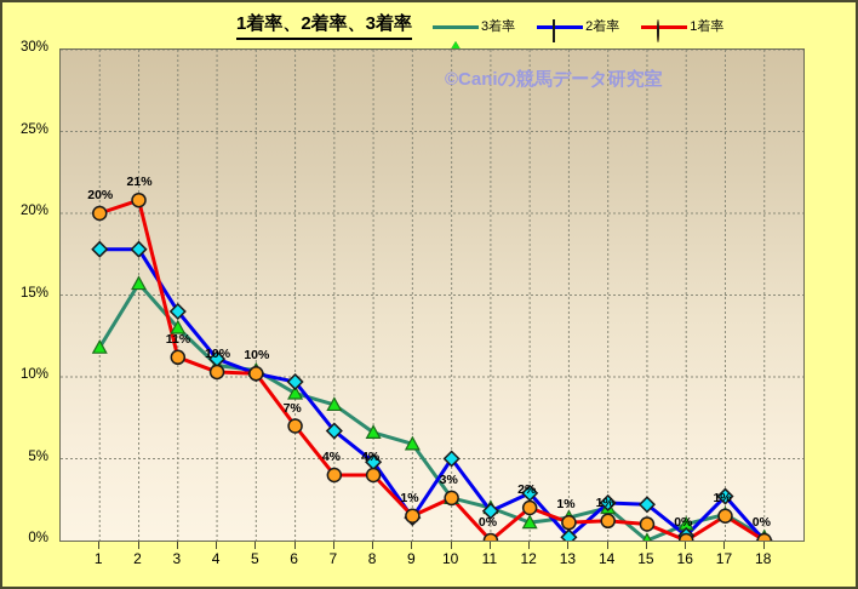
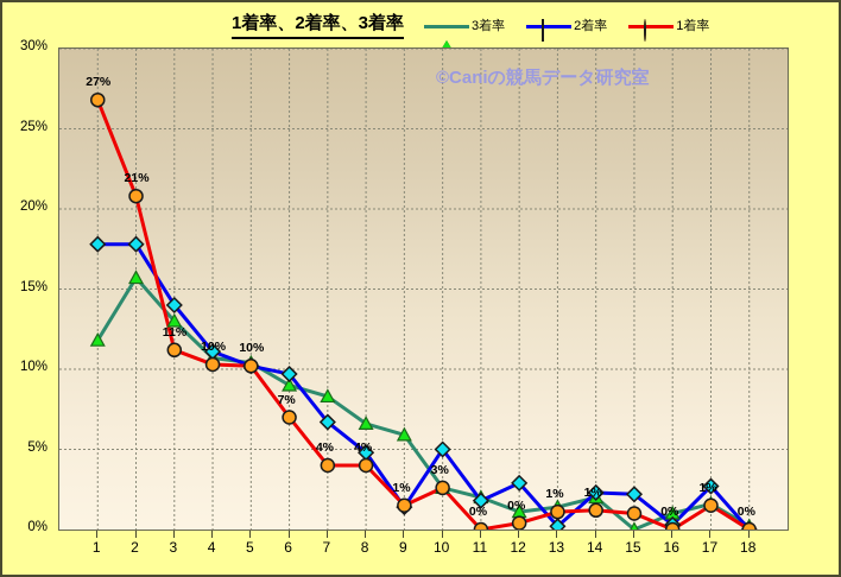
1着率/1: 20% -> 27%
1着率/12: 2% -> 0%
